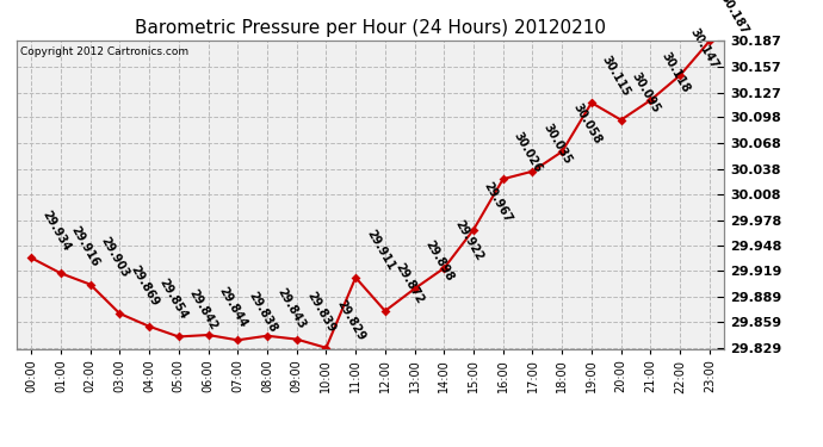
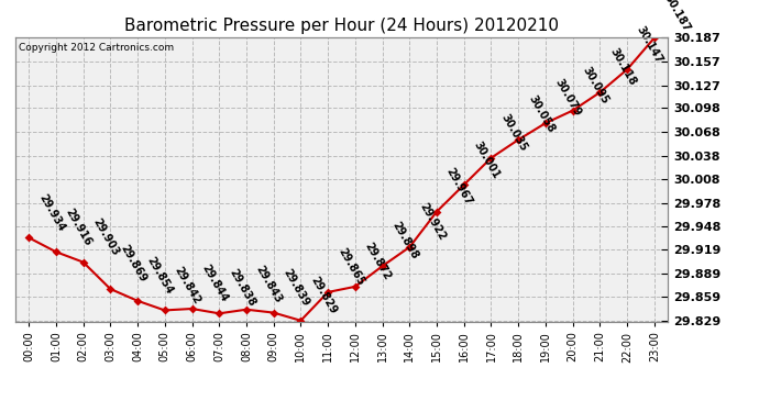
11:00: 29.911 -> 29.865
16:00: 30.026 -> 30.001
19:00: 30.115 -> 30.079
